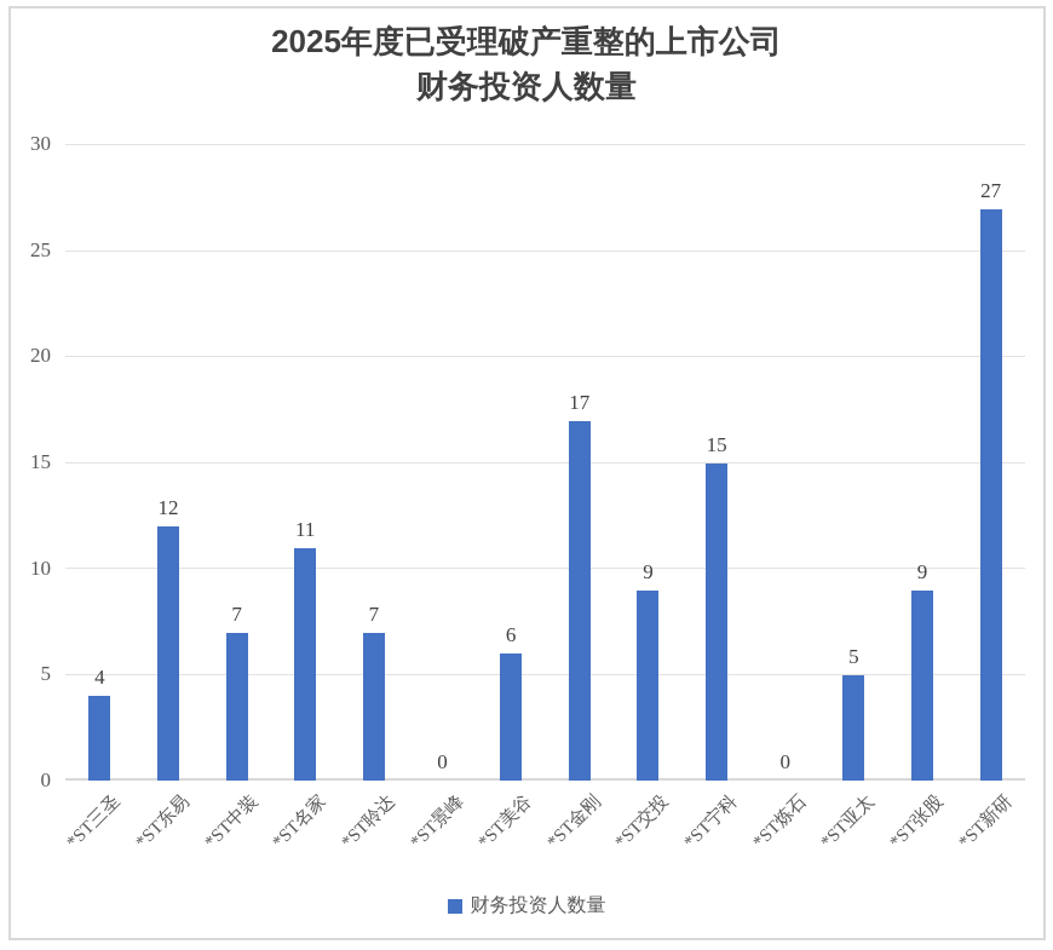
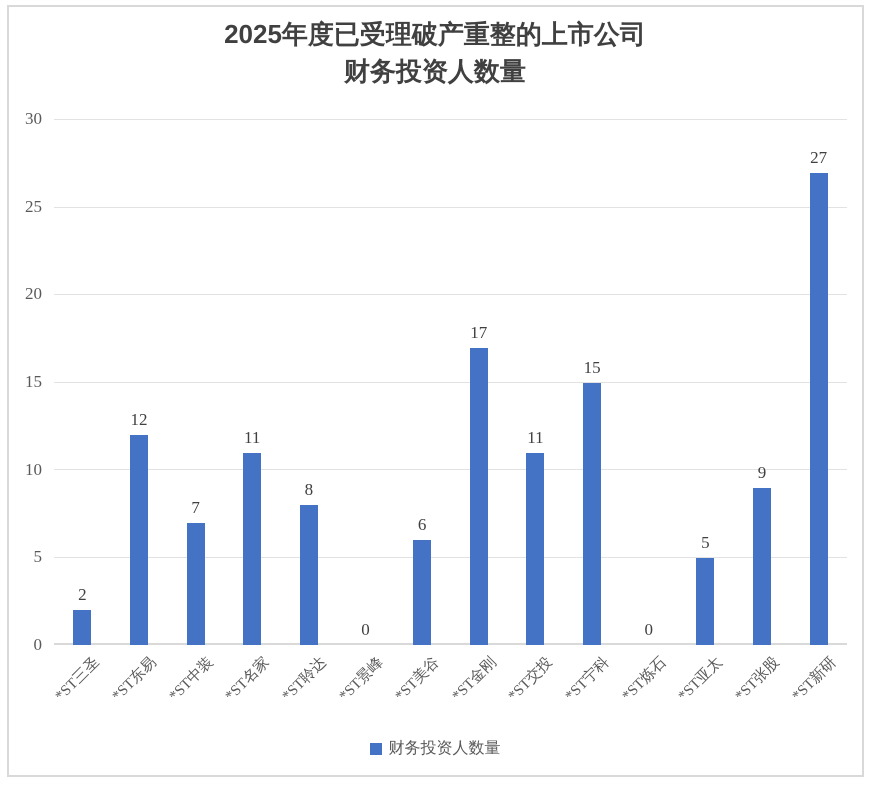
*ST三圣: 4 -> 2
*ST聆达: 7 -> 8
*ST交投: 9 -> 11
